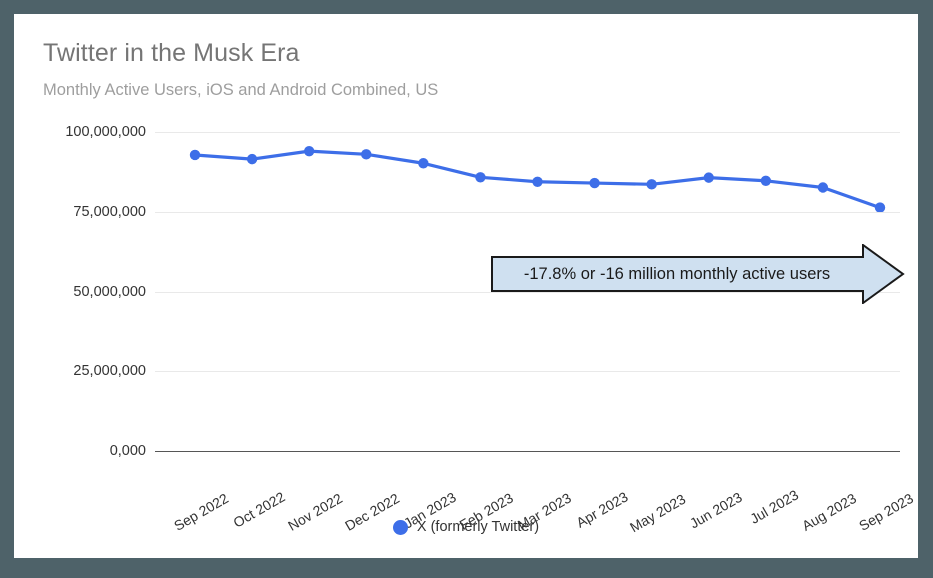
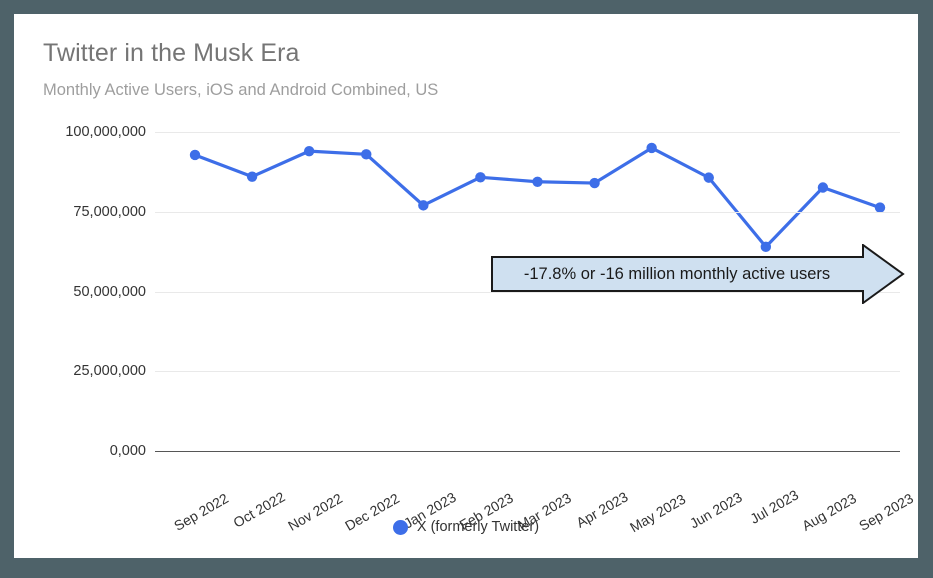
Oct 2022: 92000000 -> 86000000
Jan 2023: 90000000 -> 77000000
May 2023: 84000000 -> 95000000
Jul 2023: 85000000 -> 64000000
